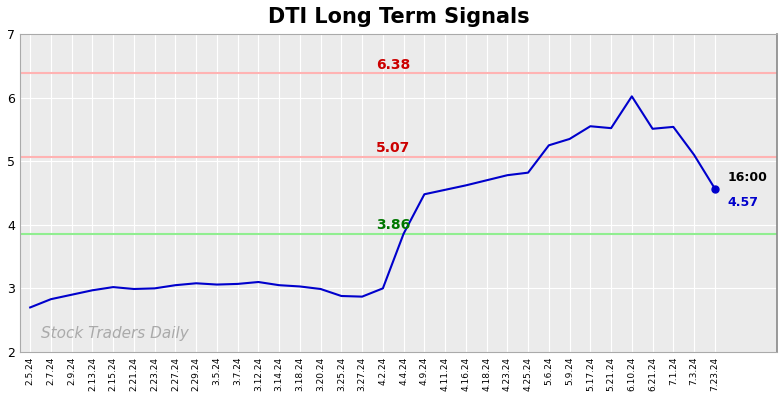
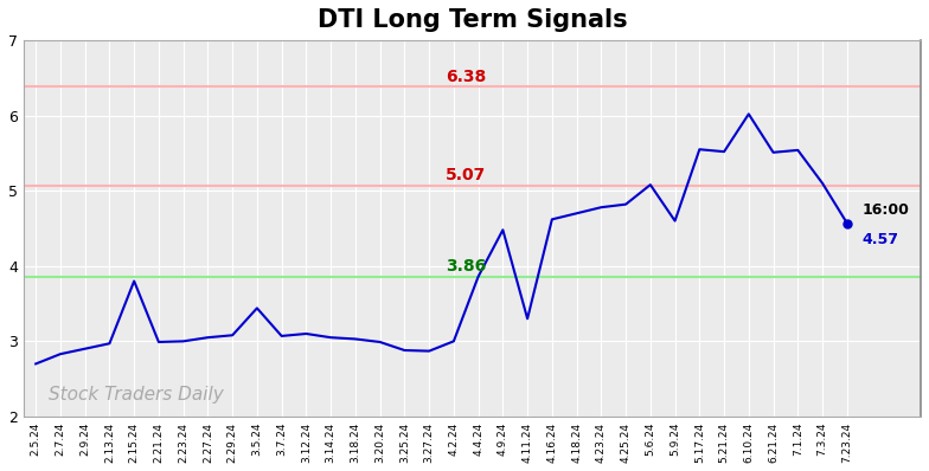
2.15.24: 3.02 -> 3.80
3.5.24: 3.06 -> 3.44
4.11.24: 4.55 -> 3.30
5.6.24: 5.25 -> 5.08
5.9.24: 5.35 -> 4.60
